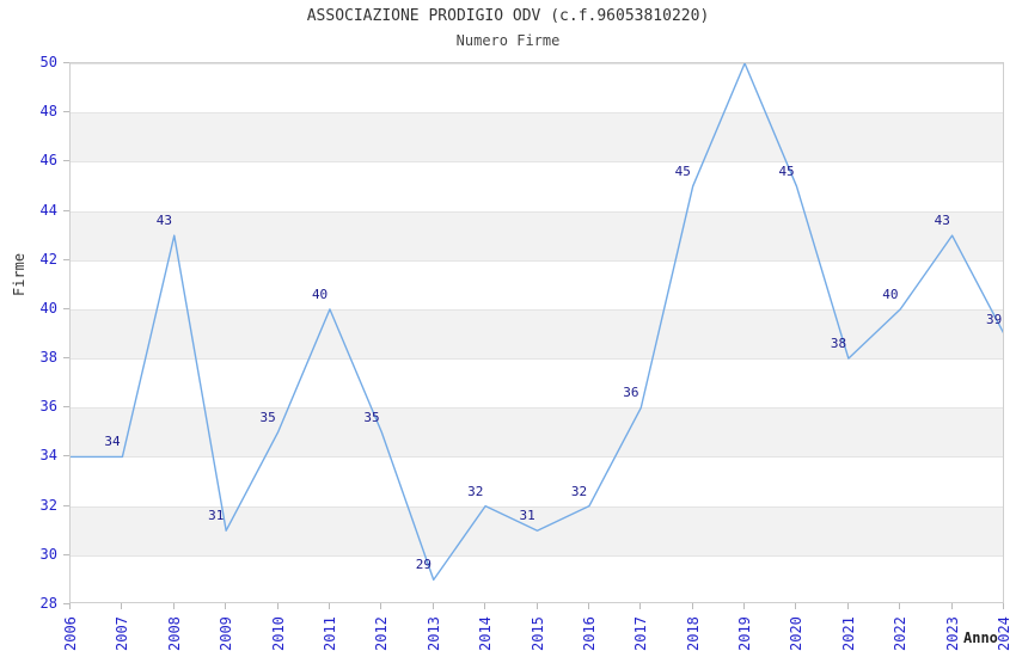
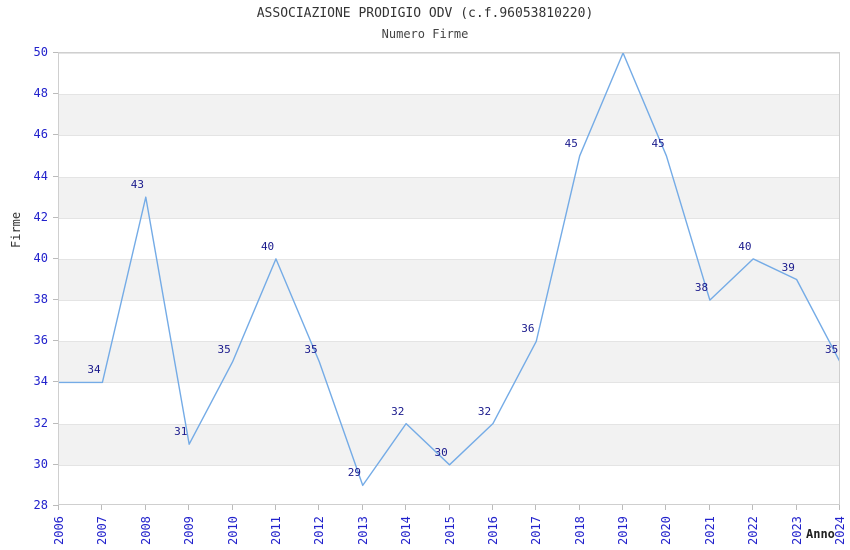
2015: 31 -> 30
2023: 43 -> 39
2024: 39 -> 35
